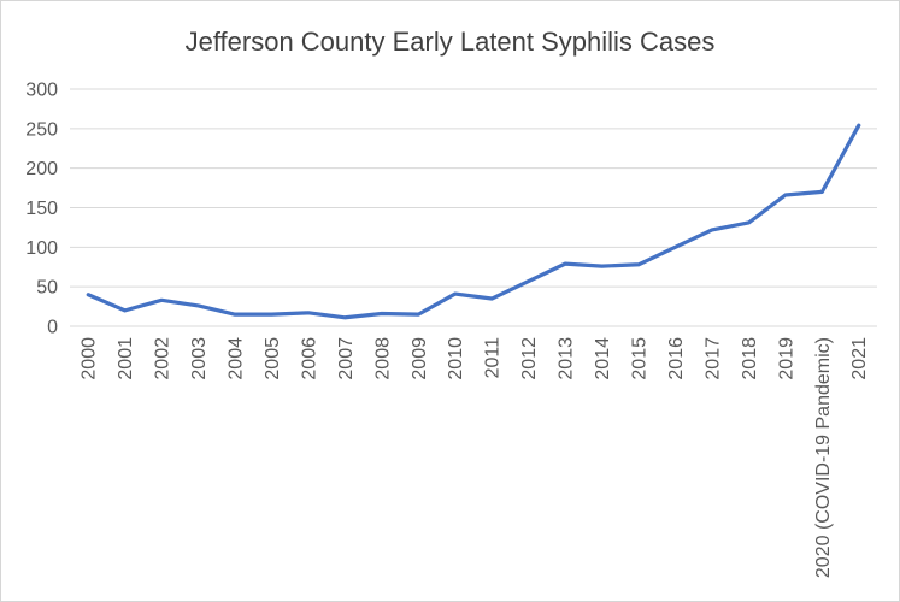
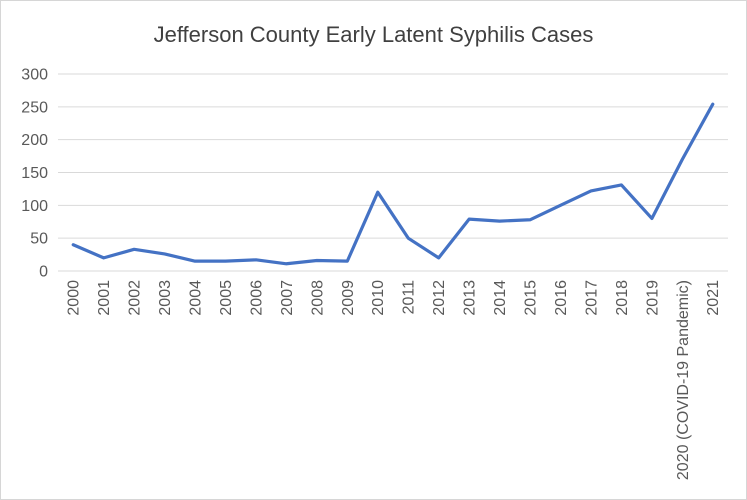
2010: 40 -> 120
2011: 40 -> 50
2012: 60 -> 20
2019: 170 -> 80
